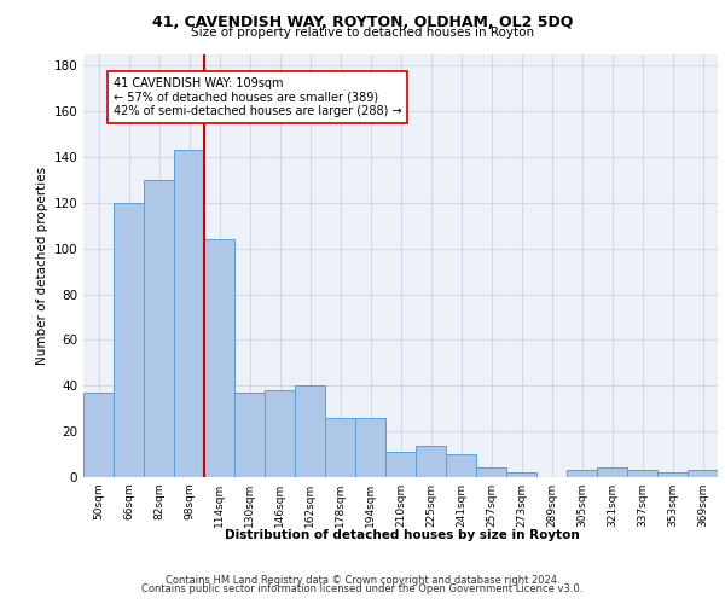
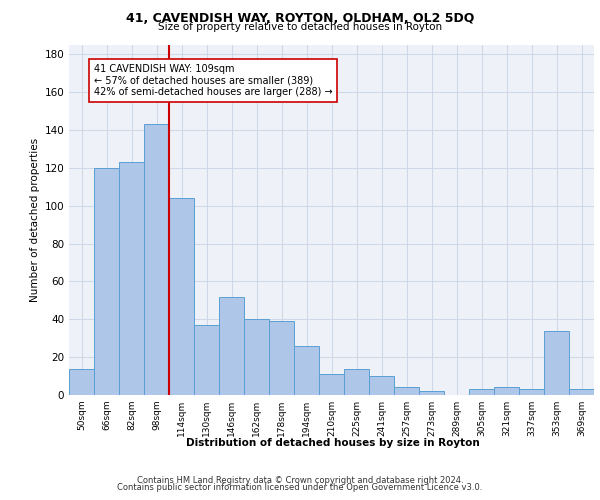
50sqm: 37 -> 14
82sqm: 130 -> 123
146sqm: 38 -> 52
178sqm: 26 -> 39
353sqm: 2 -> 34
